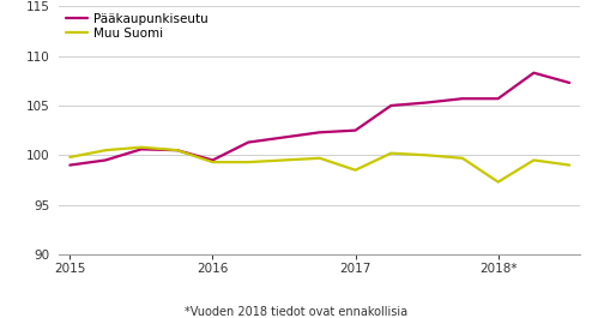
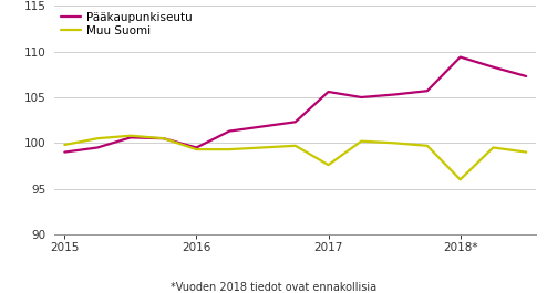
Pääkaupunkiseutu/2017: 102.5 -> 105.6
Muu Suomi/2017: 98.5 -> 97.6
Pääkaupunkiseutu/2018*: 105.7 -> 109.4
Muu Suomi/2018*: 97.3 -> 96.0
